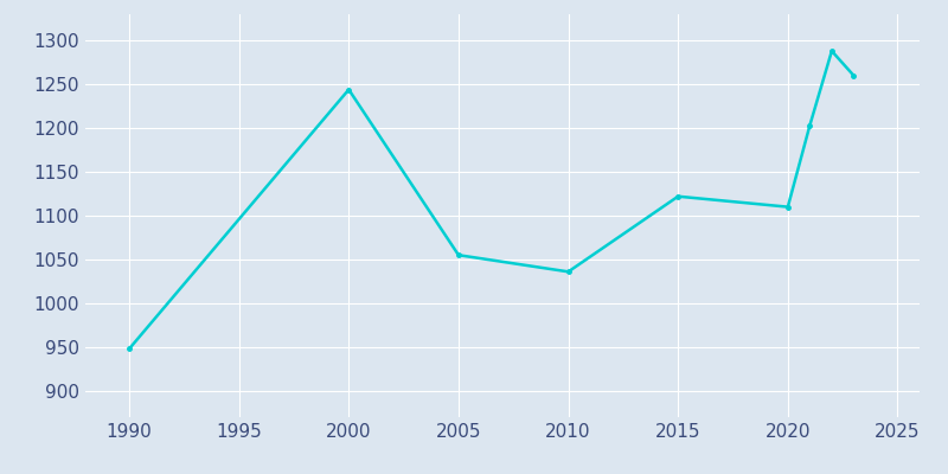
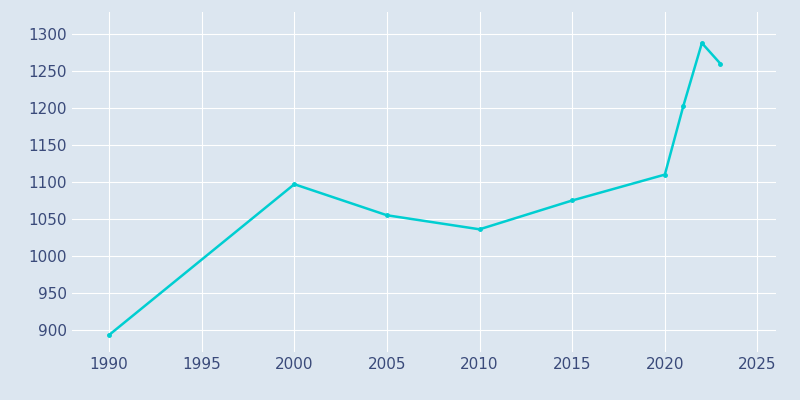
1990: 948 -> 893
2000: 1244 -> 1097
2015: 1122 -> 1075
